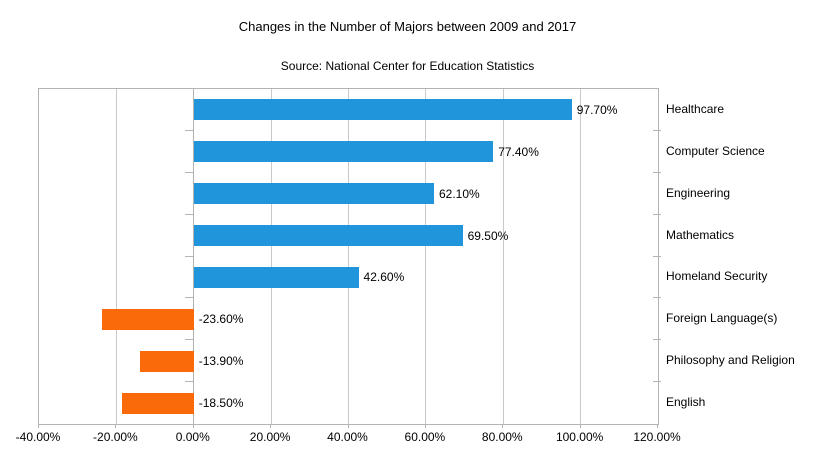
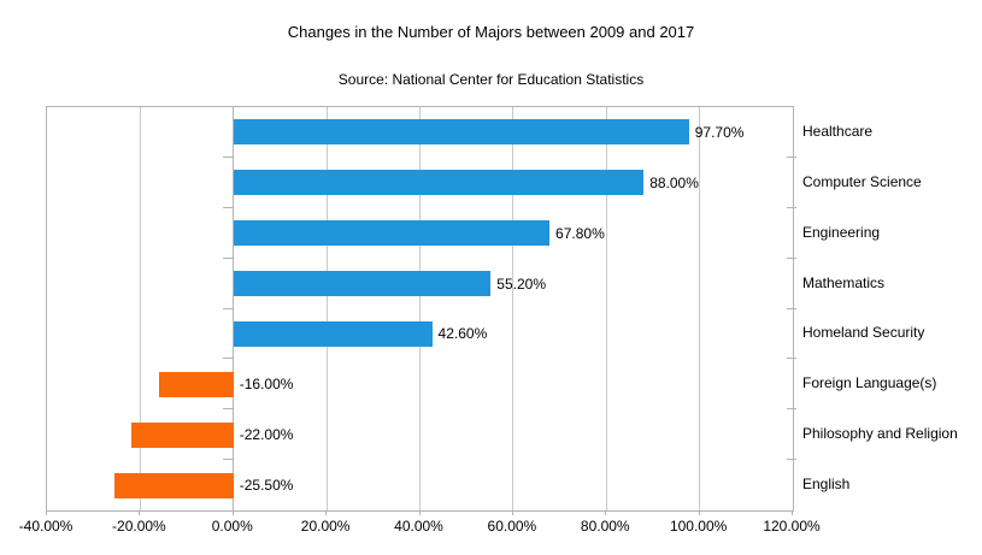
Computer Science: 77.40% -> 88.00%
Engineering: 62.10% -> 67.80%
Mathematics: 69.50% -> 55.20%
Foreign Language(s): -23.60% -> -16.00%
Philosophy and Religion: -13.90% -> -22.00%
English: -18.50% -> -25.50%
